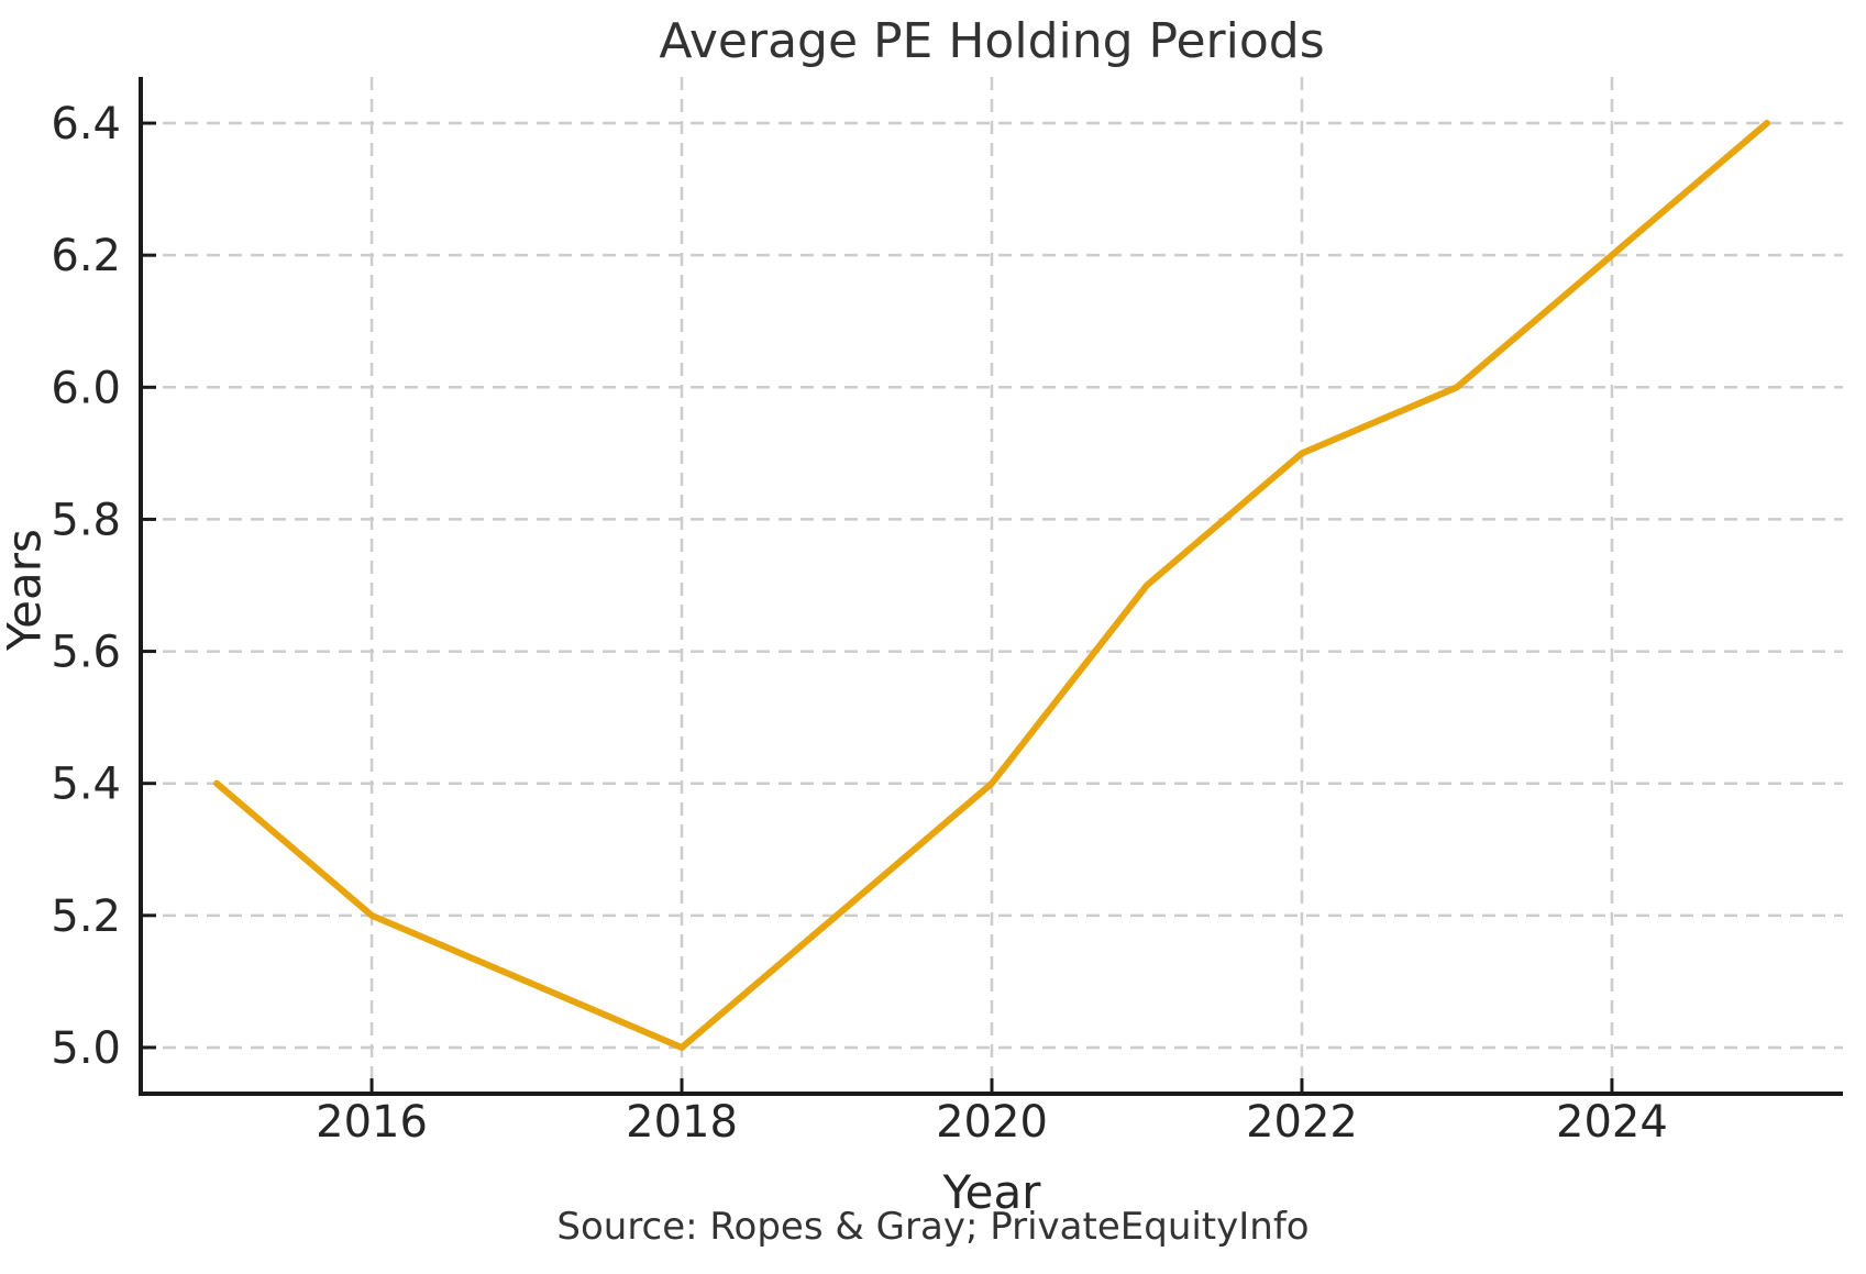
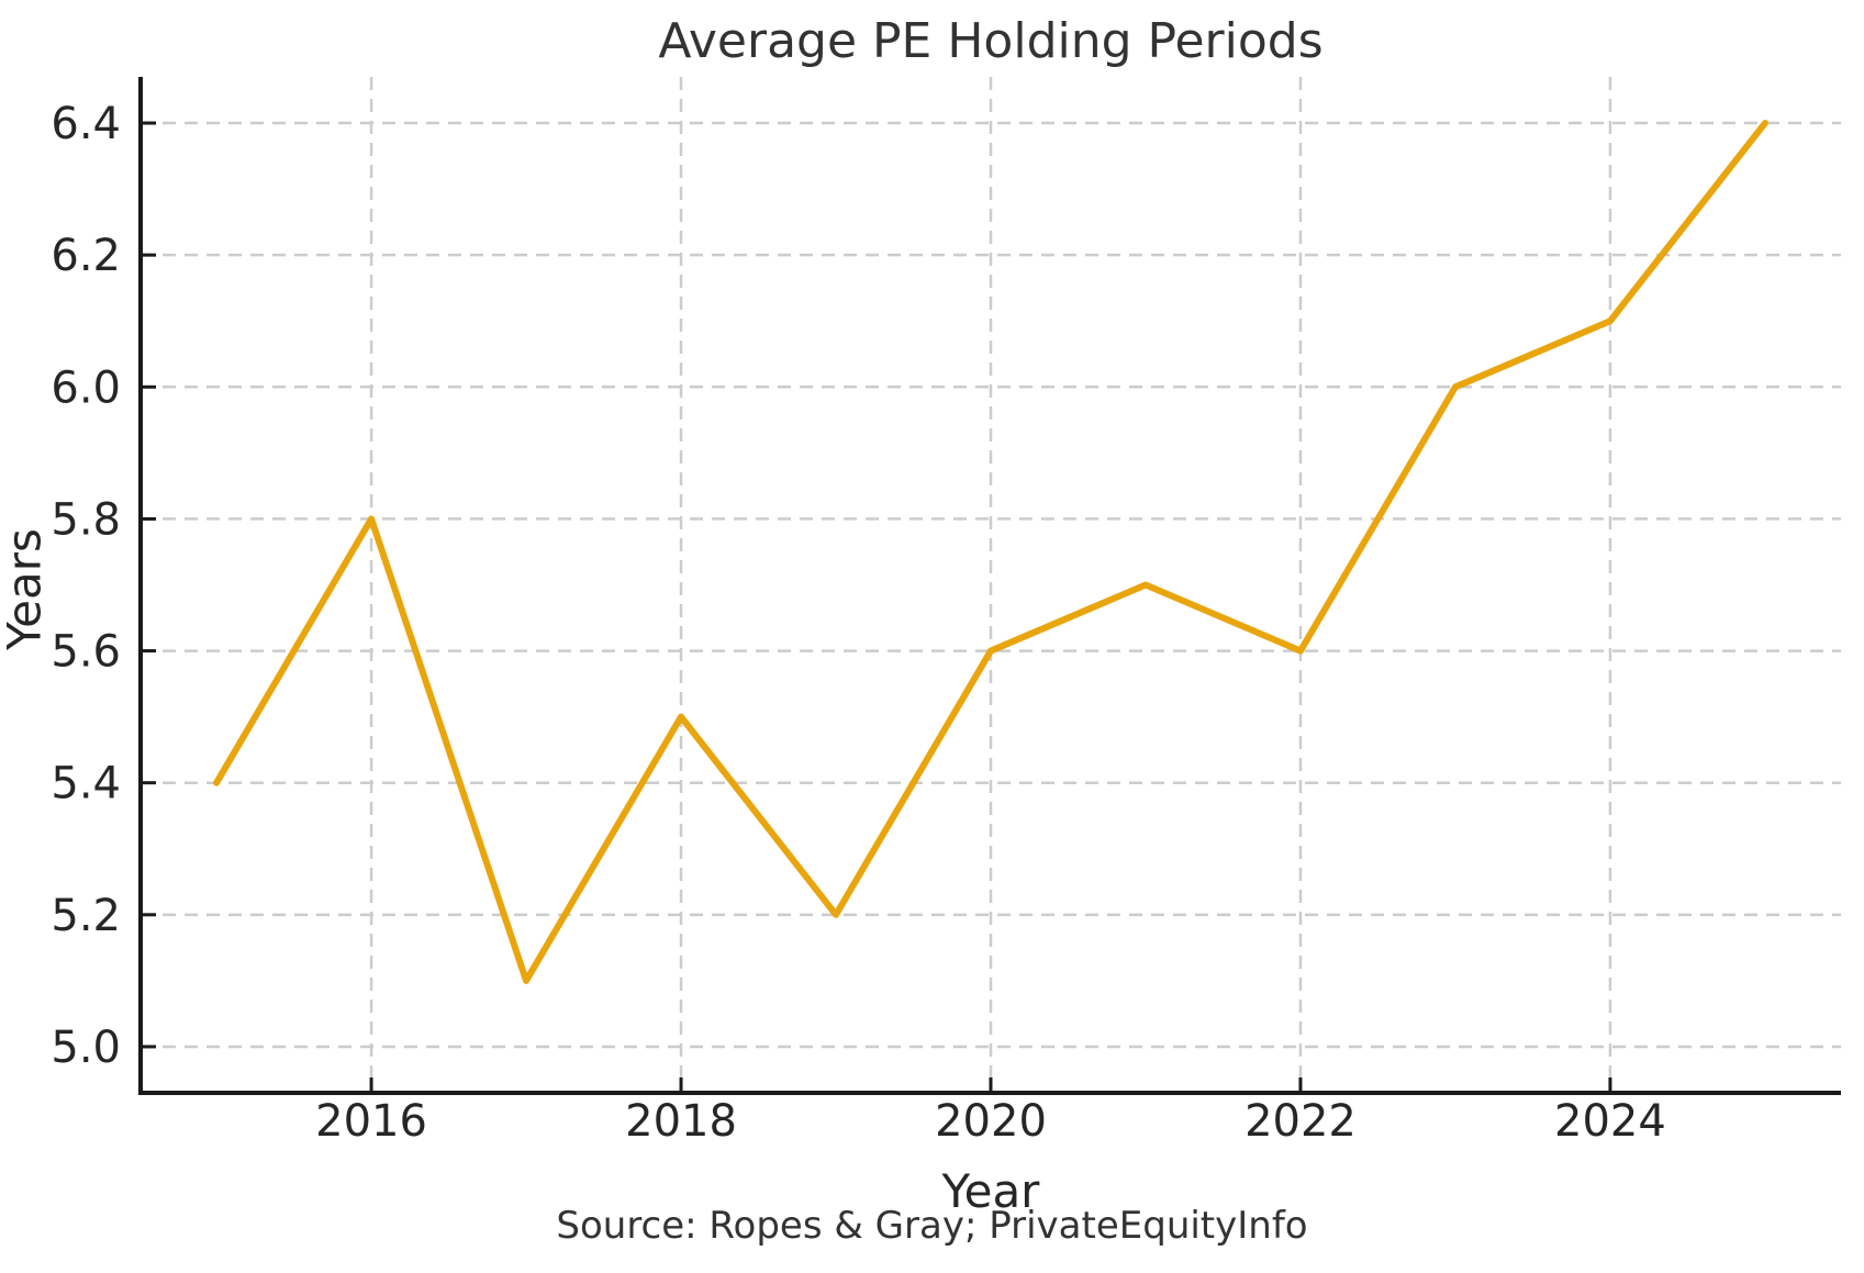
2016: 5.2 -> 5.8
2018: 5.0 -> 5.5
2020: 5.4 -> 5.6
2022: 5.9 -> 5.6
2024: 6.2 -> 6.1
